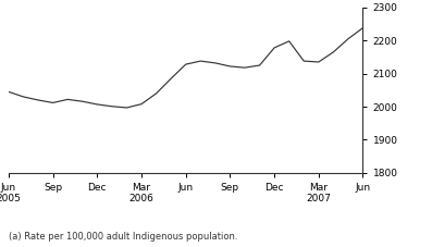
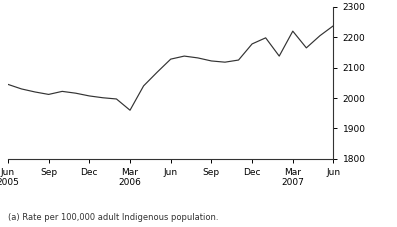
Mar 2006: 2008 -> 1960
Mar 2007: 2135 -> 2220
